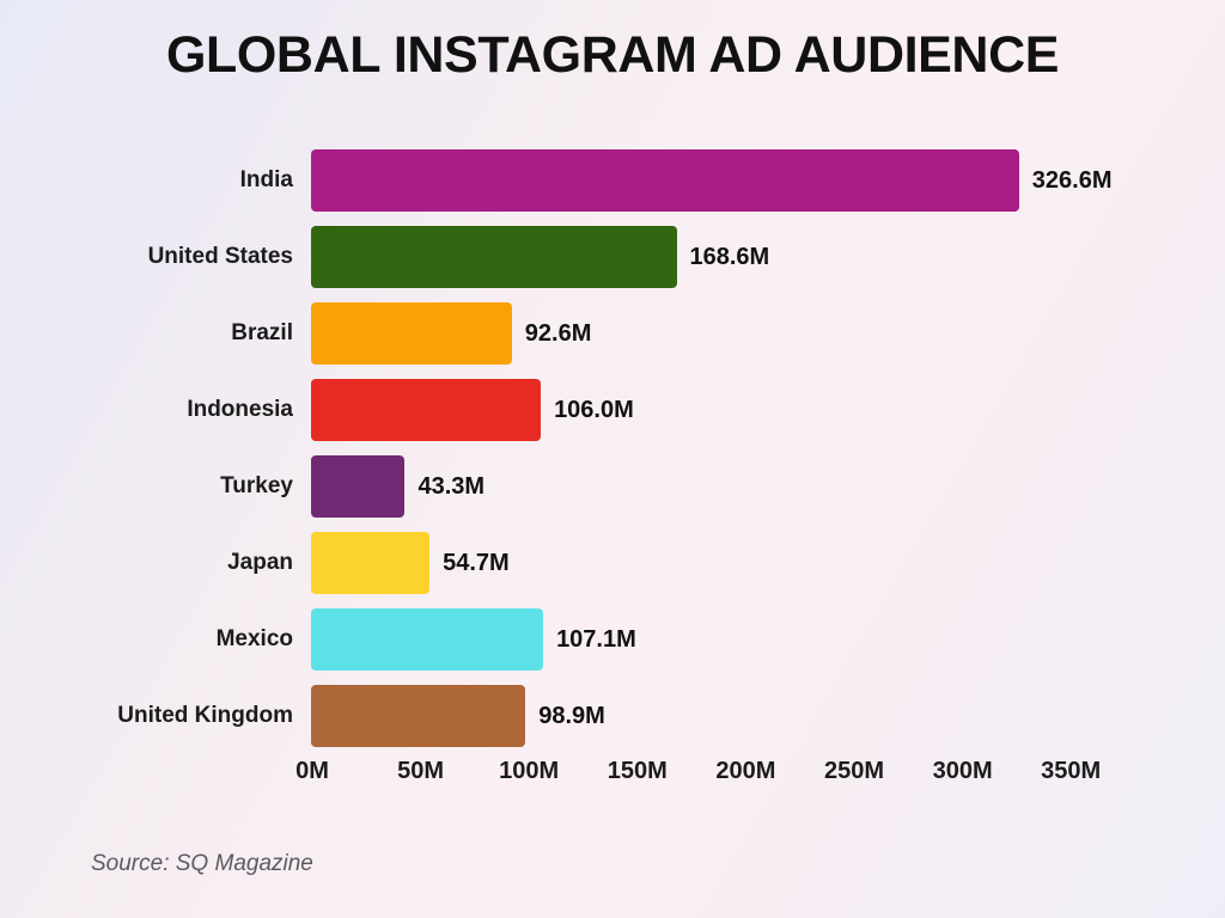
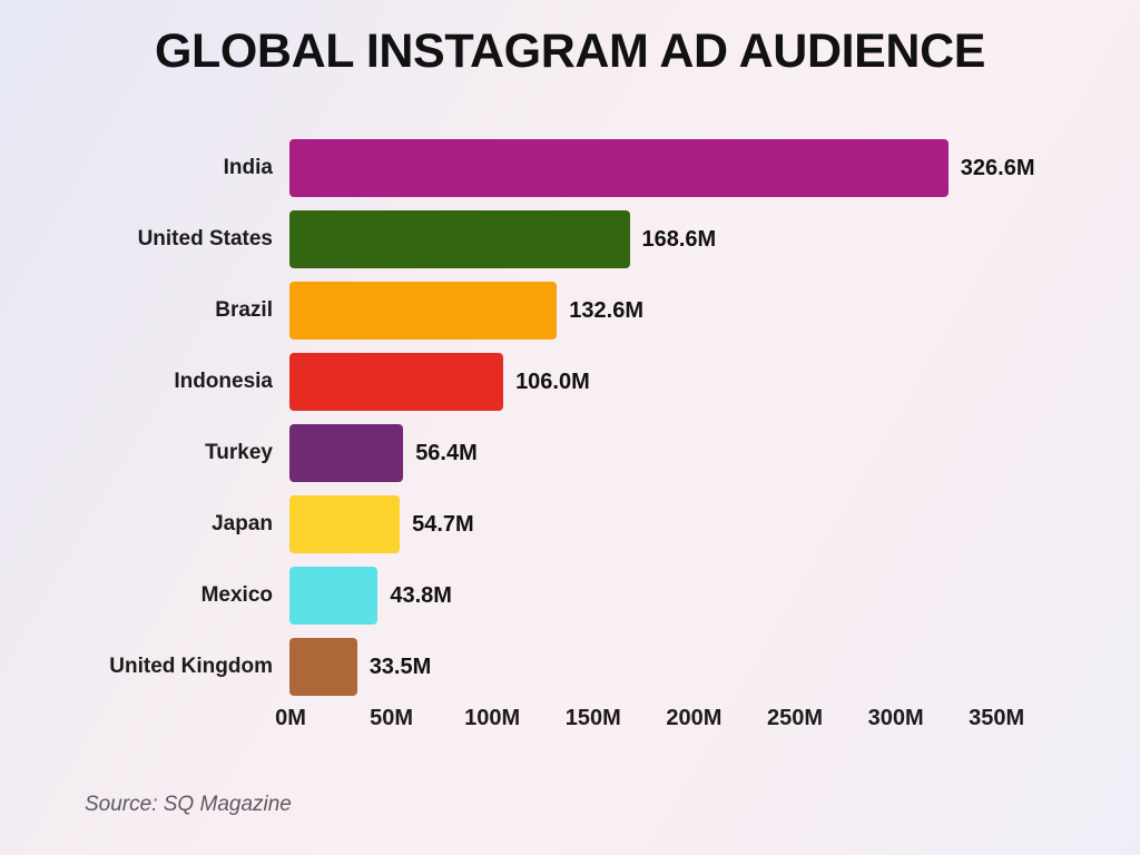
Brazil: 92.6M -> 132.6M
Turkey: 43.3M -> 56.4M
Mexico: 107.1M -> 43.8M
United Kingdom: 98.9M -> 33.5M
